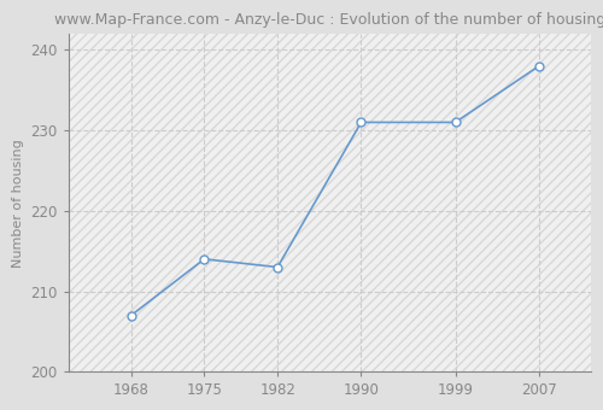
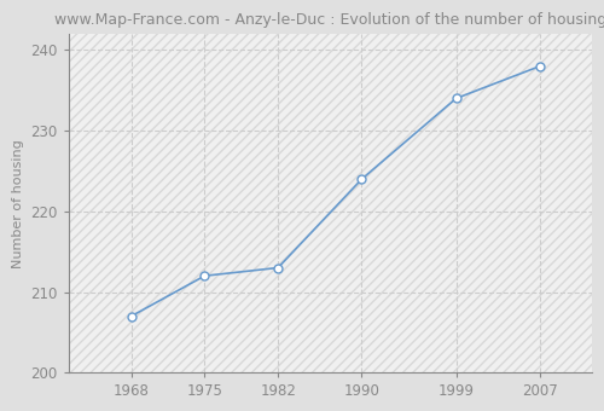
1975: 214 -> 212
1990: 231 -> 224
1999: 231 -> 234
